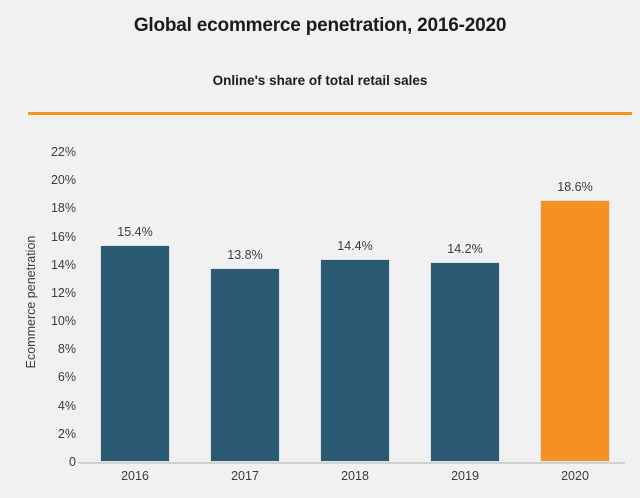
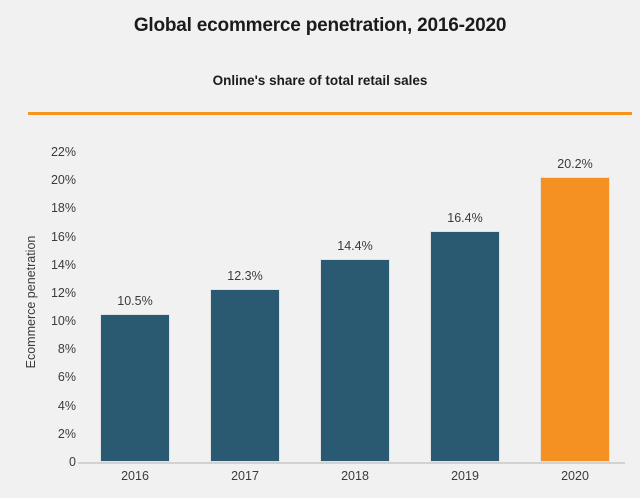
2016: 15.4% -> 10.5%
2017: 13.8% -> 12.3%
2019: 14.2% -> 16.4%
2020: 18.6% -> 20.2%
